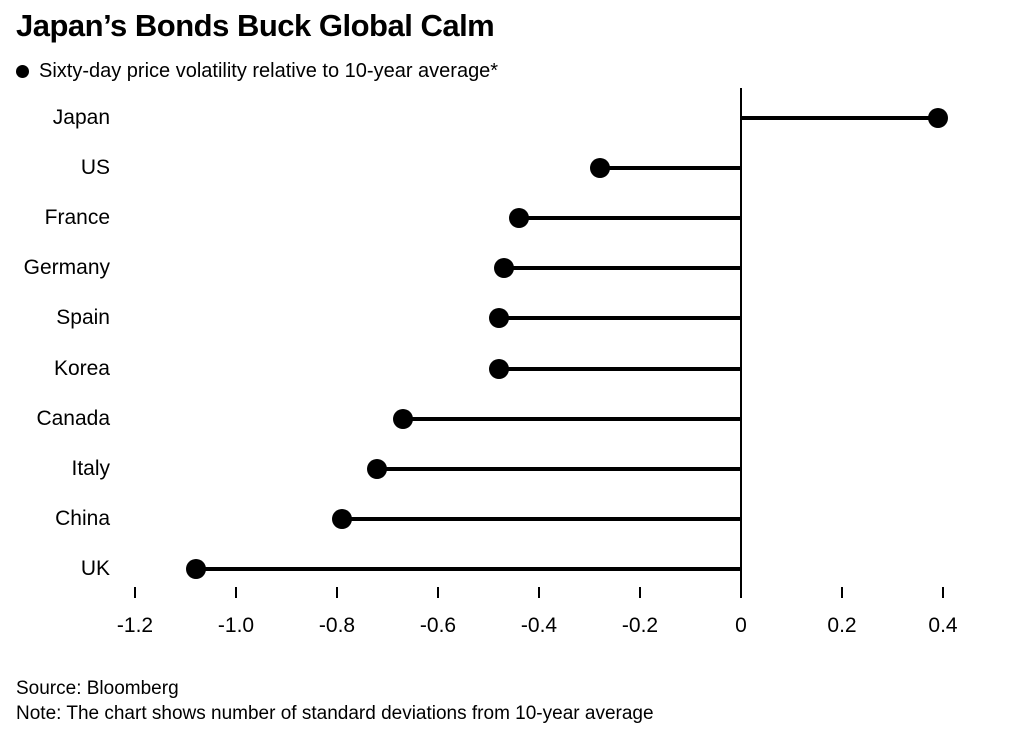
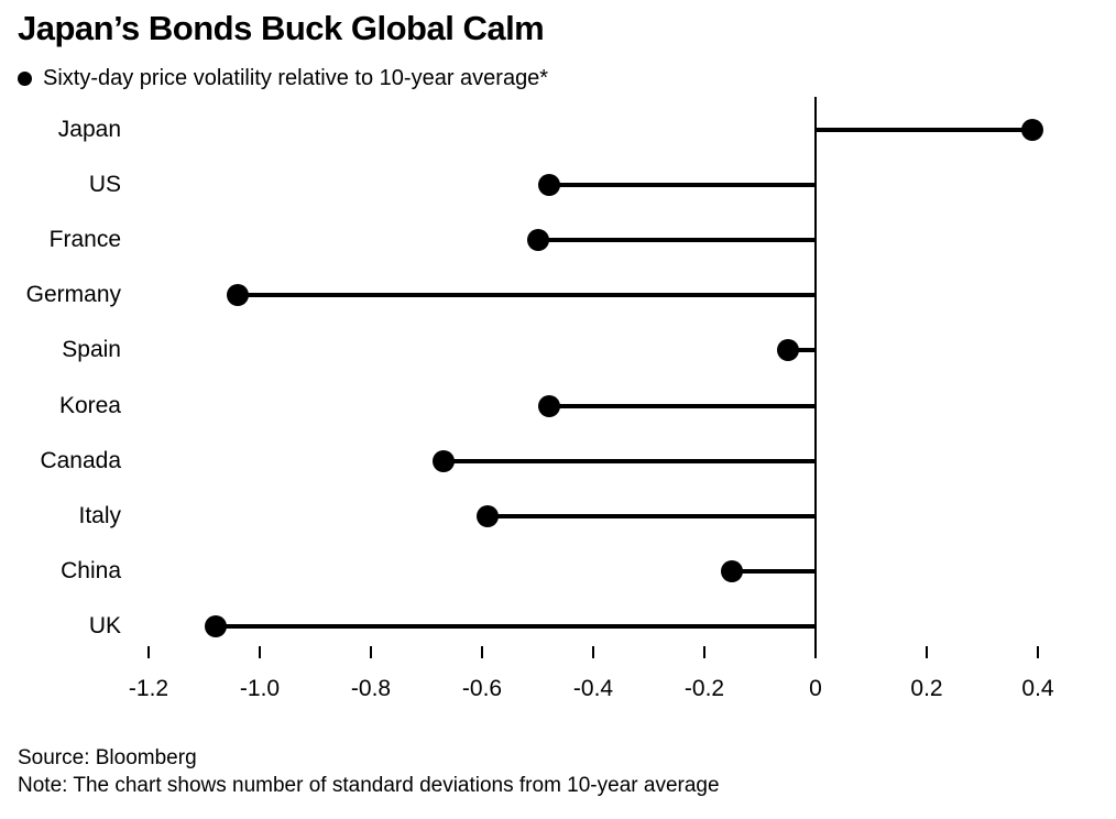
US: -0.28 -> -0.48
France: -0.44 -> -0.50
Germany: -0.47 -> -1.04
Spain: -0.48 -> -0.05
Italy: -0.72 -> -0.59
China: -0.79 -> -0.15
